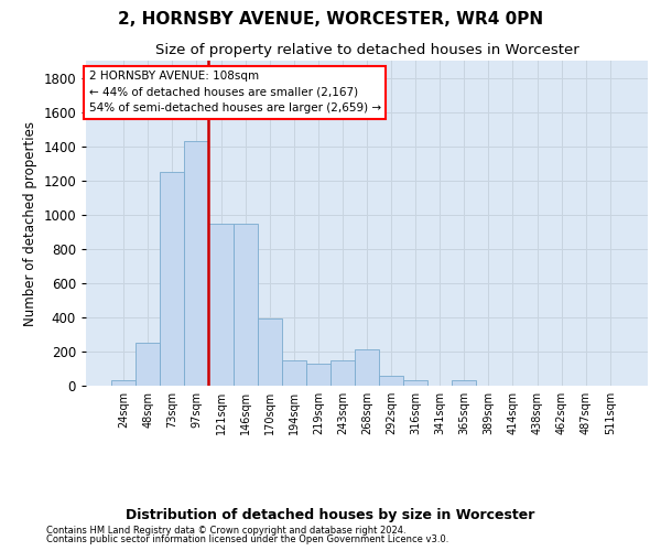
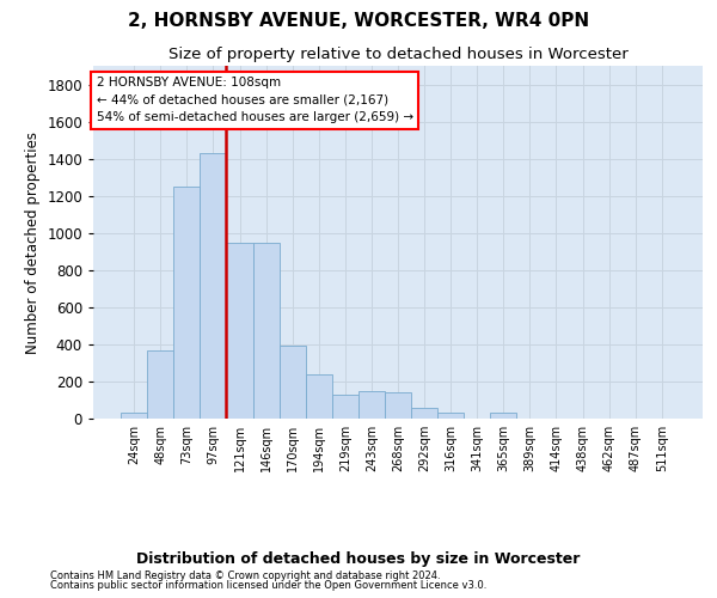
48sqm: 250 -> 370
194sqm: 150 -> 240
268sqm: 210 -> 140
